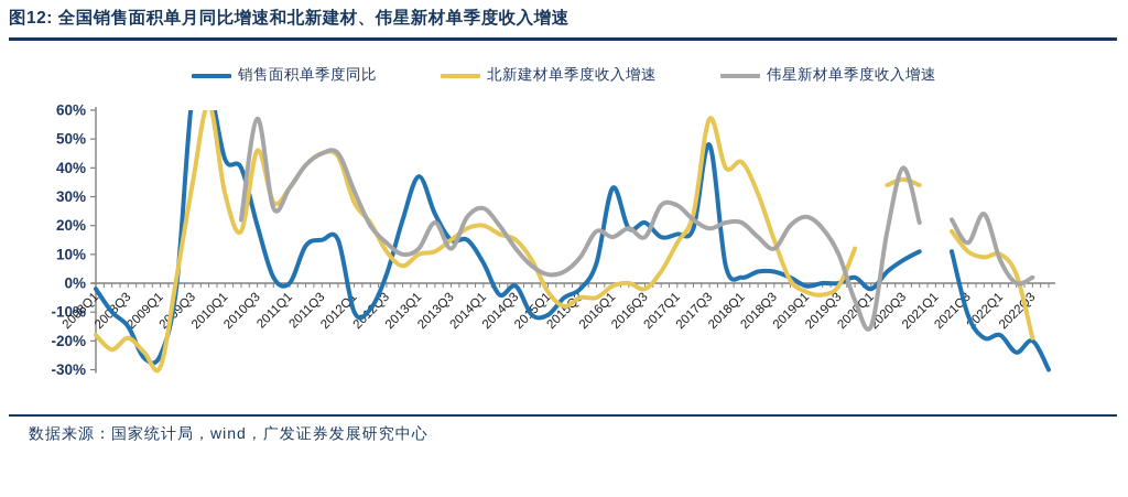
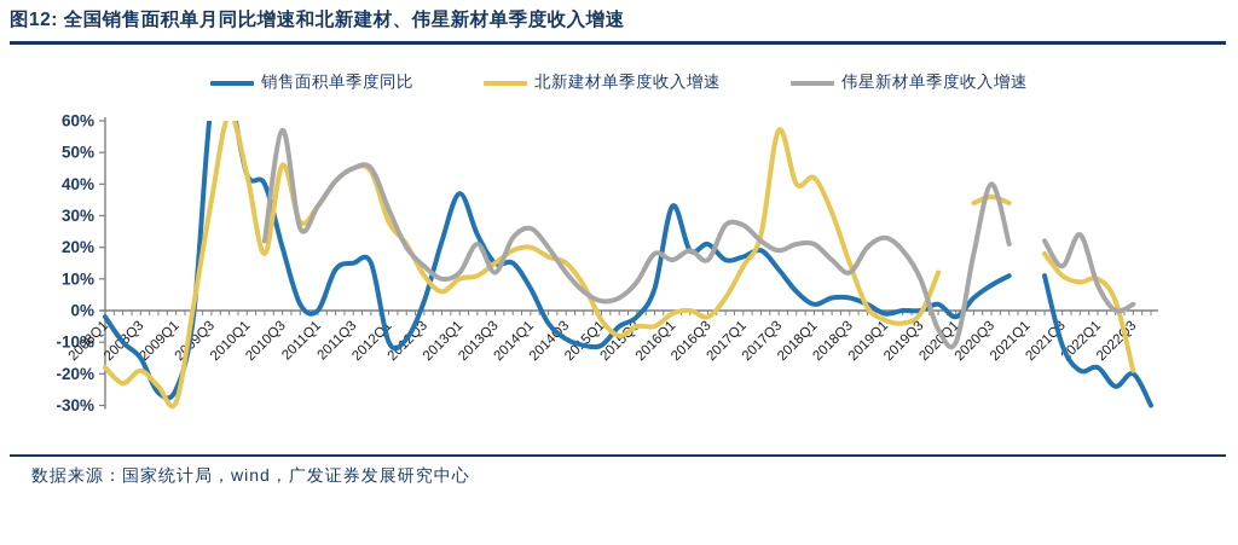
北新建材单季度收入增速/2010Q1: 31% -> 43%
销售面积单季度同比/2014Q3: -1% -> -9%
销售面积单季度同比/2017Q3: 48% -> 13%
伟星新材单季度收入增速/2020Q1: -15% -> -10%
